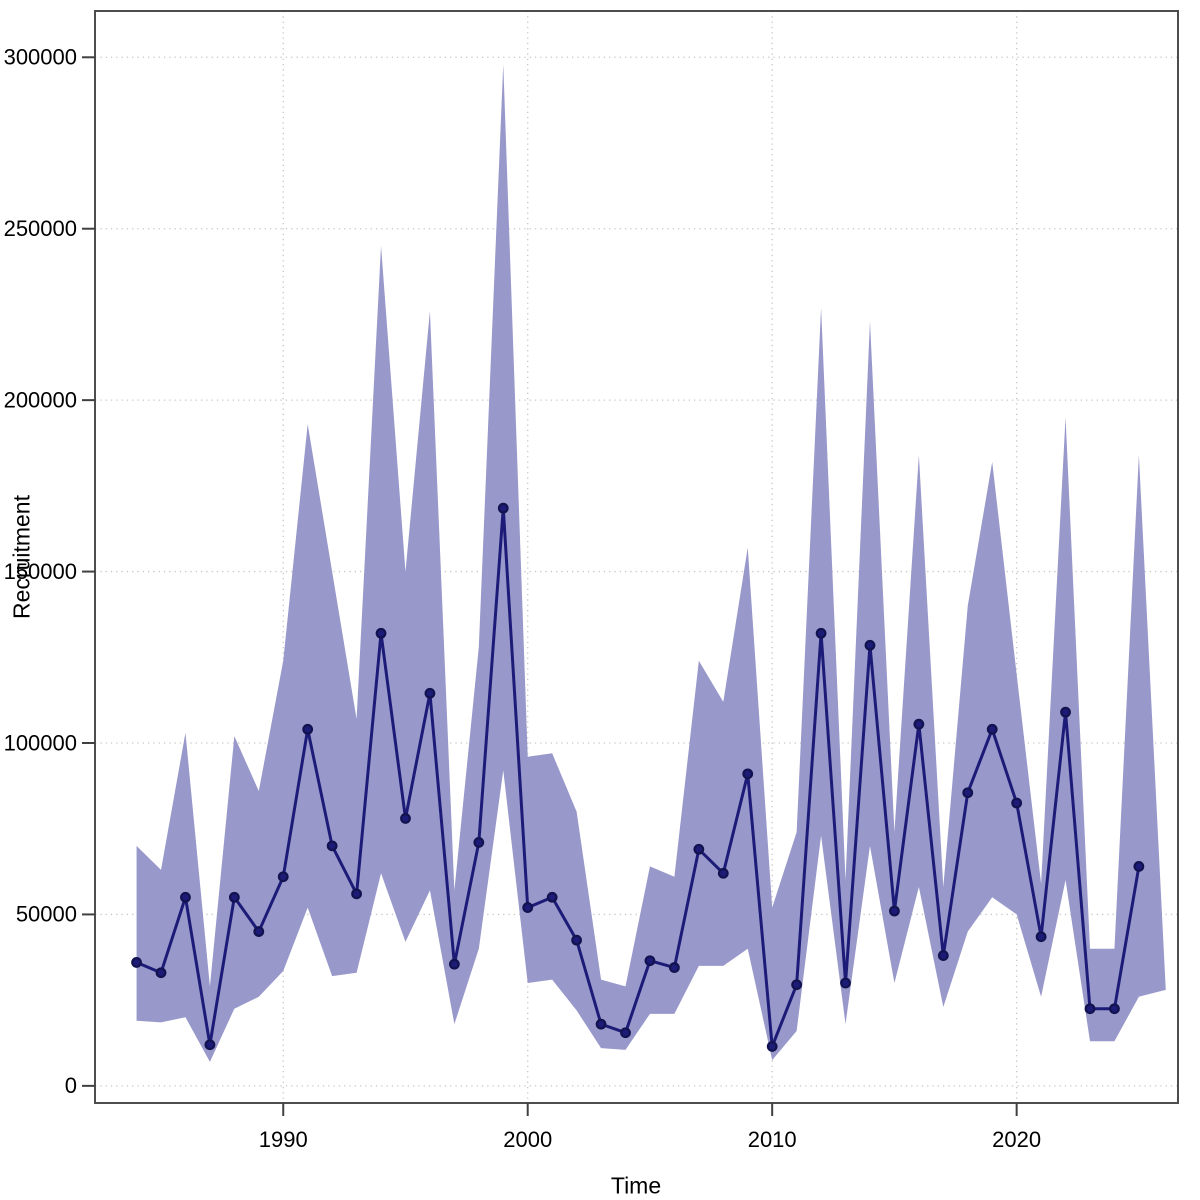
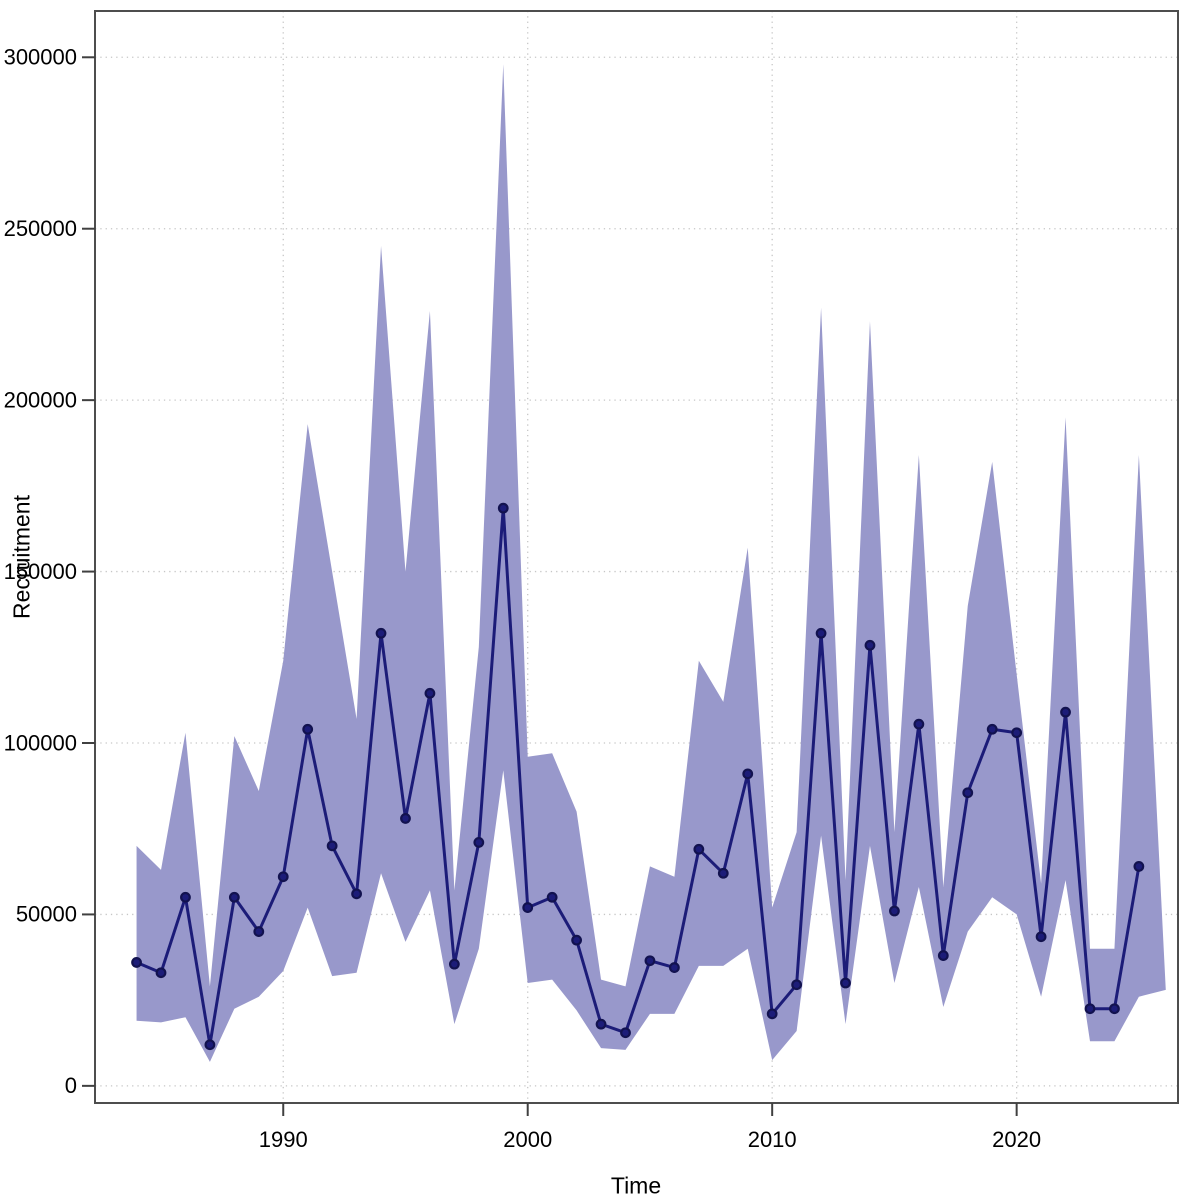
2010: 12000 -> 21000
2020: 82000 -> 103000
